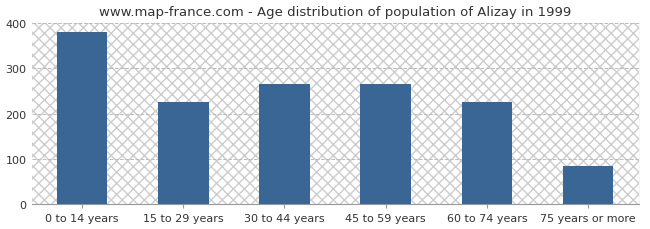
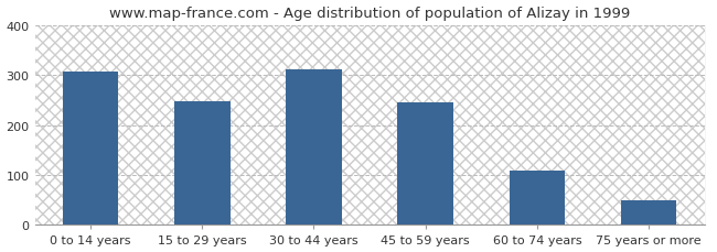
0 to 14 years: 380 -> 308
15 to 29 years: 225 -> 247
30 to 44 years: 265 -> 312
45 to 59 years: 265 -> 246
60 to 74 years: 225 -> 108
75 years or more: 85 -> 50
